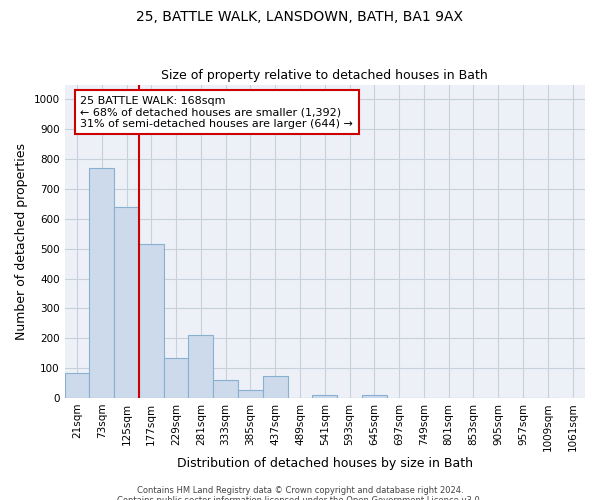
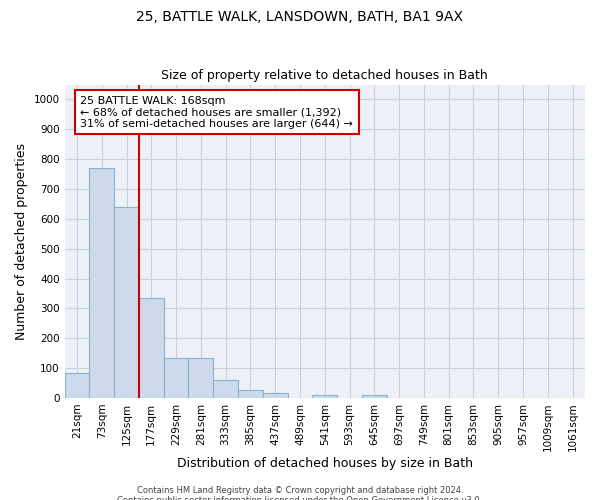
177sqm: 515 -> 335
281sqm: 210 -> 135
437sqm: 75 -> 18
